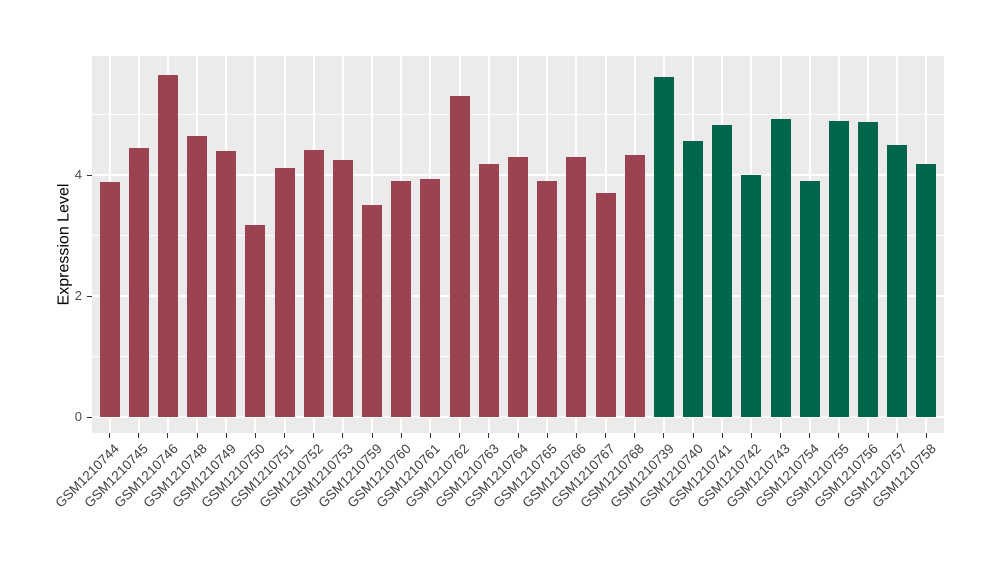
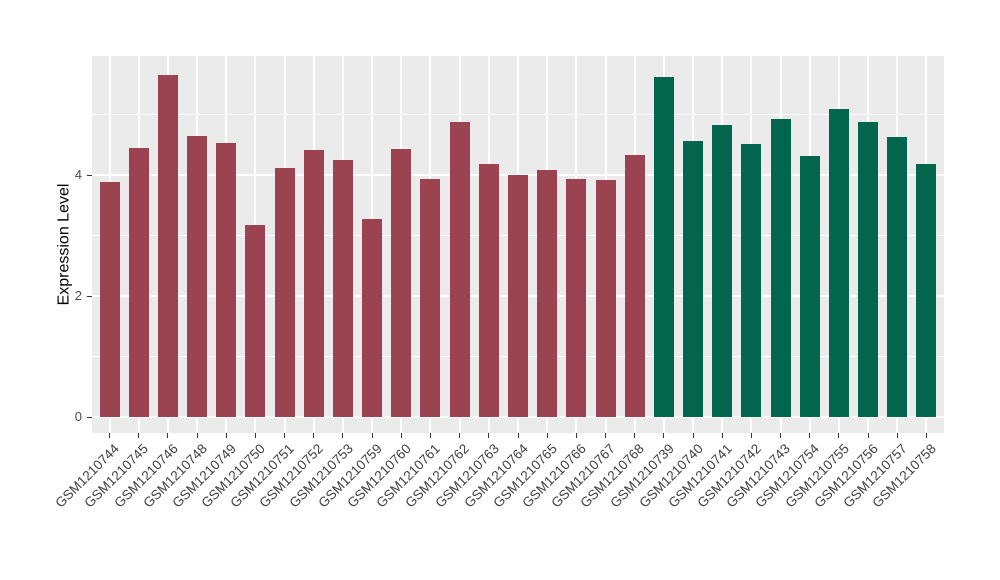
GSM1210749: 4.4 -> 4.5
GSM1210759: 3.5 -> 3.3
GSM1210760: 3.9 -> 4.4
GSM1210762: 5.3 -> 4.9
GSM1210764: 4.3 -> 4.0
GSM1210765: 3.9 -> 4.1
GSM1210766: 4.3 -> 3.9
GSM1210767: 3.7 -> 3.9
GSM1210742: 4.0 -> 4.5
GSM1210754: 3.9 -> 4.3
GSM1210755: 4.9 -> 5.1
GSM1210757: 4.5 -> 4.6
